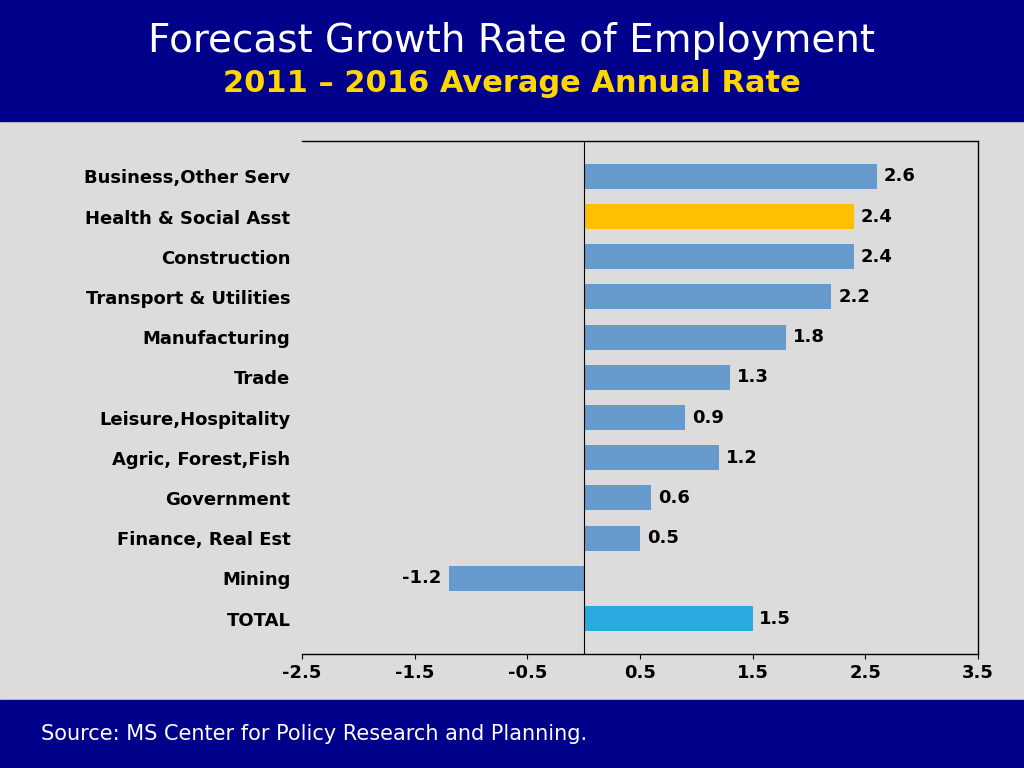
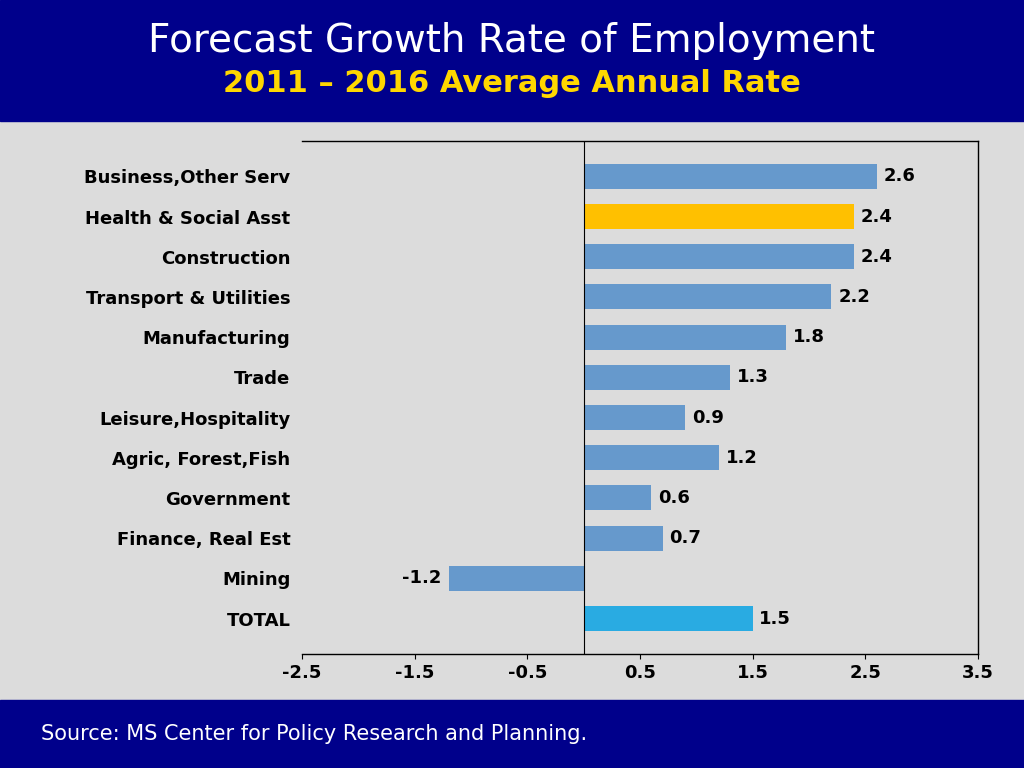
Finance, Real Est: 0.5 -> 0.7
